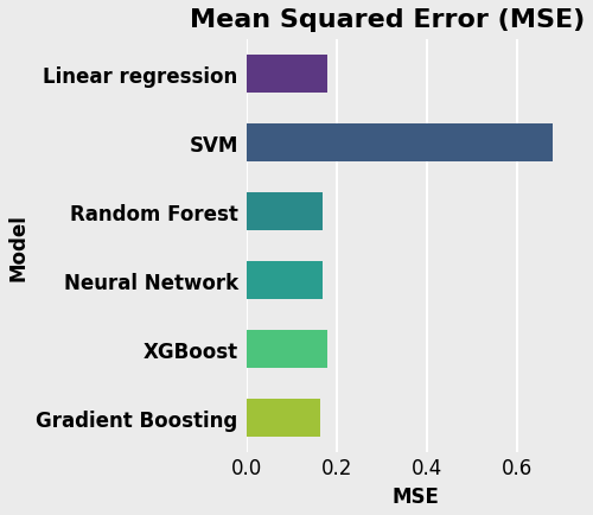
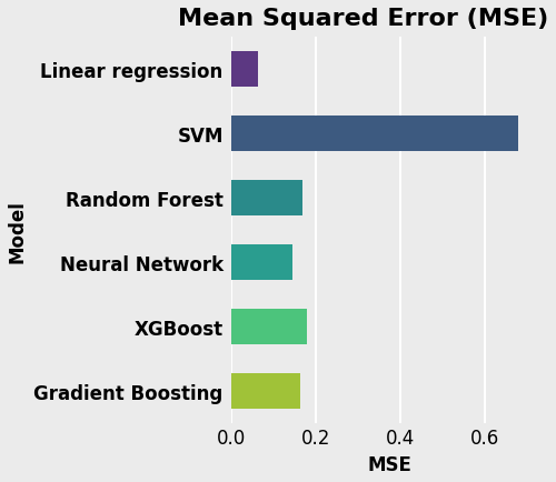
Linear regression: 0.180 -> 0.065
Neural Network: 0.170 -> 0.145
